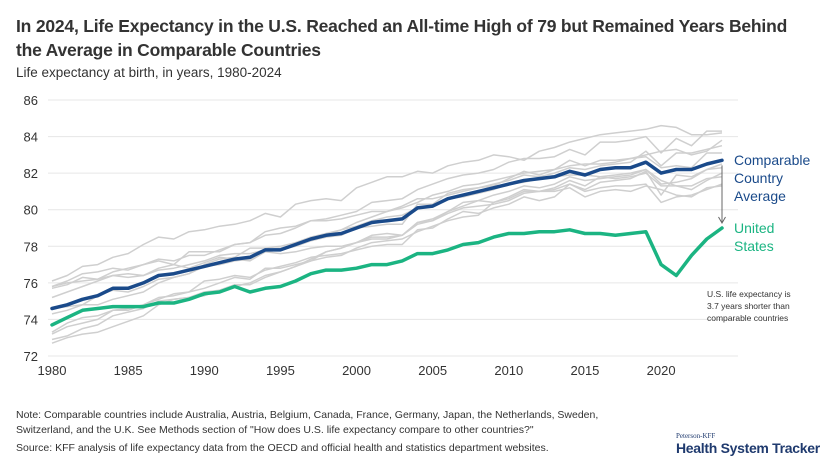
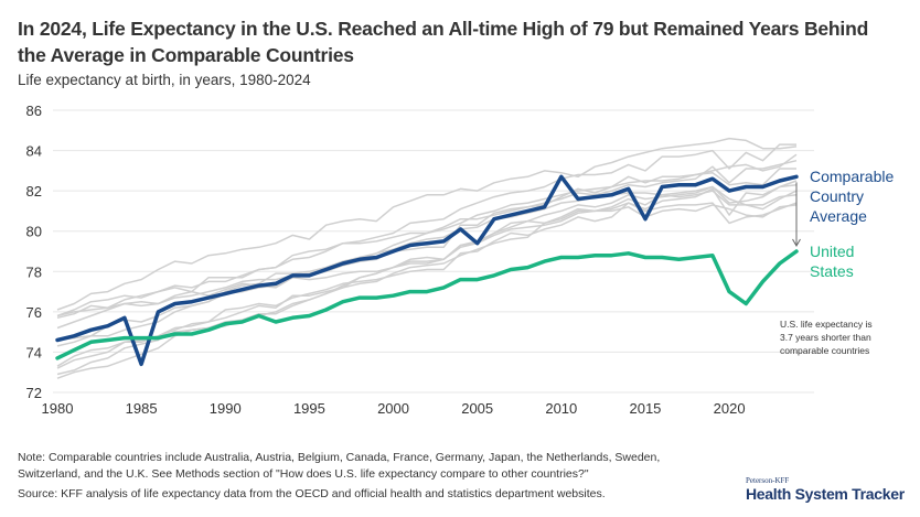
Comparable Country Average/1985: 75.7 -> 73.4
Comparable Country Average/2005: 80.2 -> 79.4
Comparable Country Average/2010: 81.4 -> 82.7
Comparable Country Average/2015: 81.9 -> 80.6
